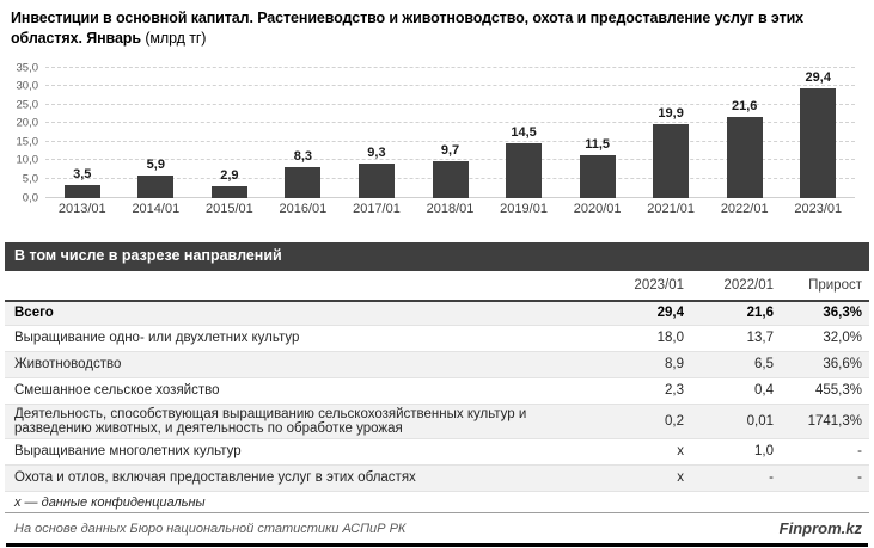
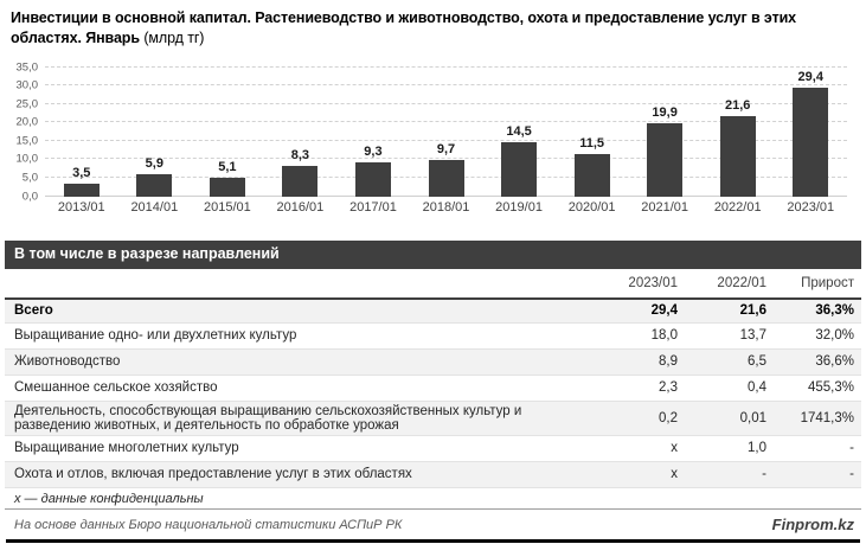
2015/01: 2,9 -> 5,1
